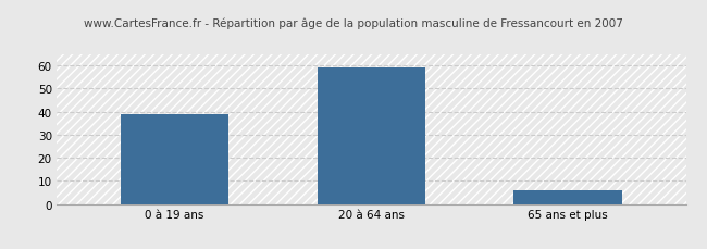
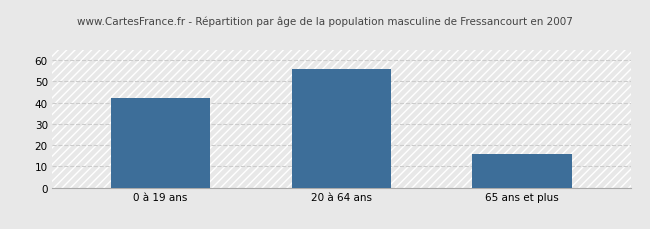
0 à 19 ans: 39 -> 42
20 à 64 ans: 59 -> 56
65 ans et plus: 6 -> 16
